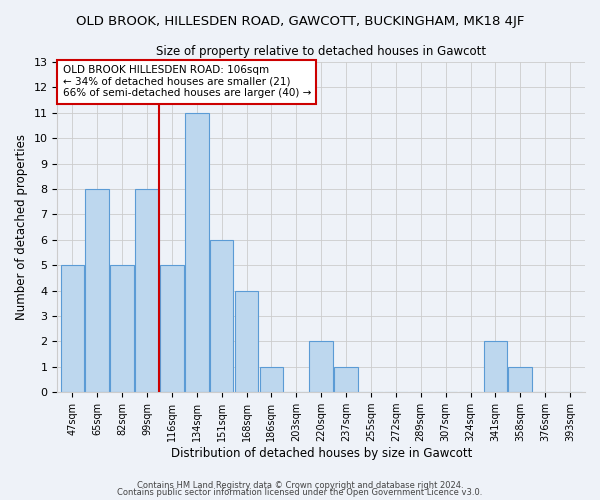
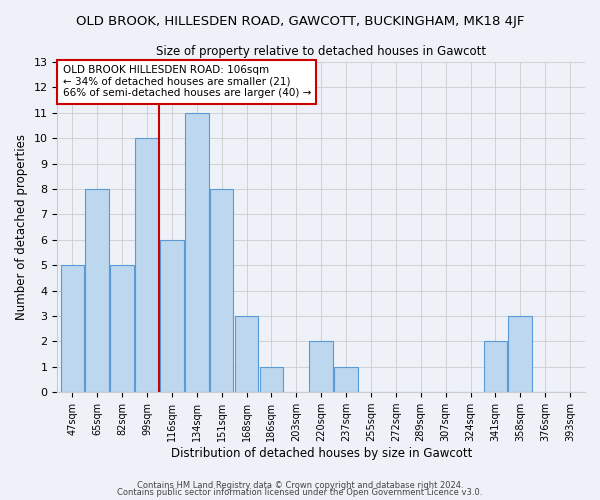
99sqm: 8 -> 10
116sqm: 5 -> 6
151sqm: 6 -> 8
168sqm: 4 -> 3
358sqm: 1 -> 3
